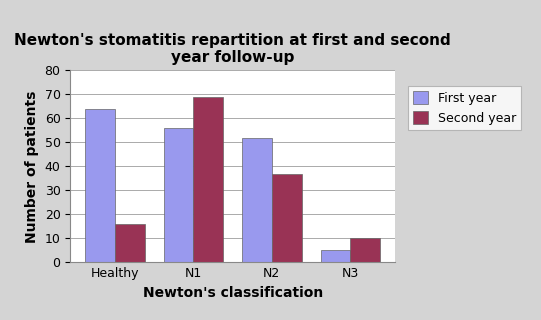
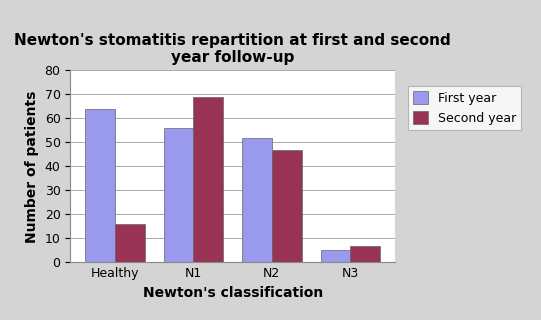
Second year/N2: 37 -> 47
Second year/N3: 10 -> 7
